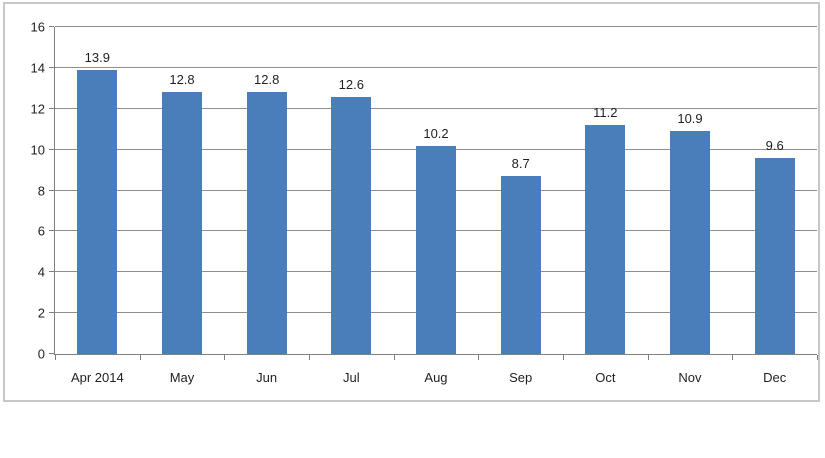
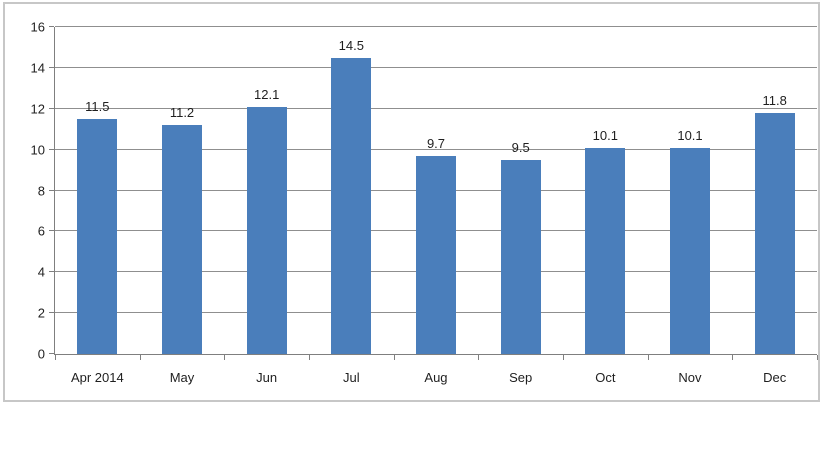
Apr 2014: 13.9 -> 11.5
May: 12.8 -> 11.2
Jun: 12.8 -> 12.1
Jul: 12.6 -> 14.5
Aug: 10.2 -> 9.7
Sep: 8.7 -> 9.5
Oct: 11.2 -> 10.1
Nov: 10.9 -> 10.1
Dec: 9.6 -> 11.8
